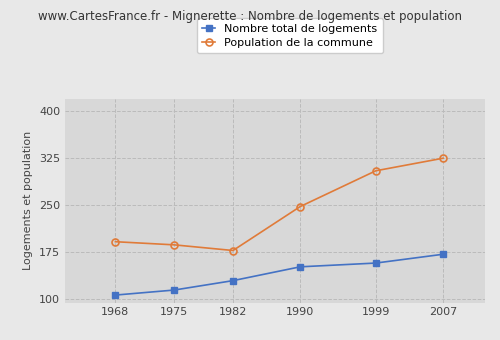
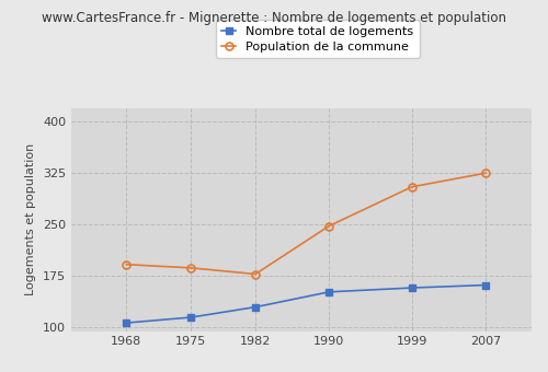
Nombre total de logements/2007: 172 -> 162
